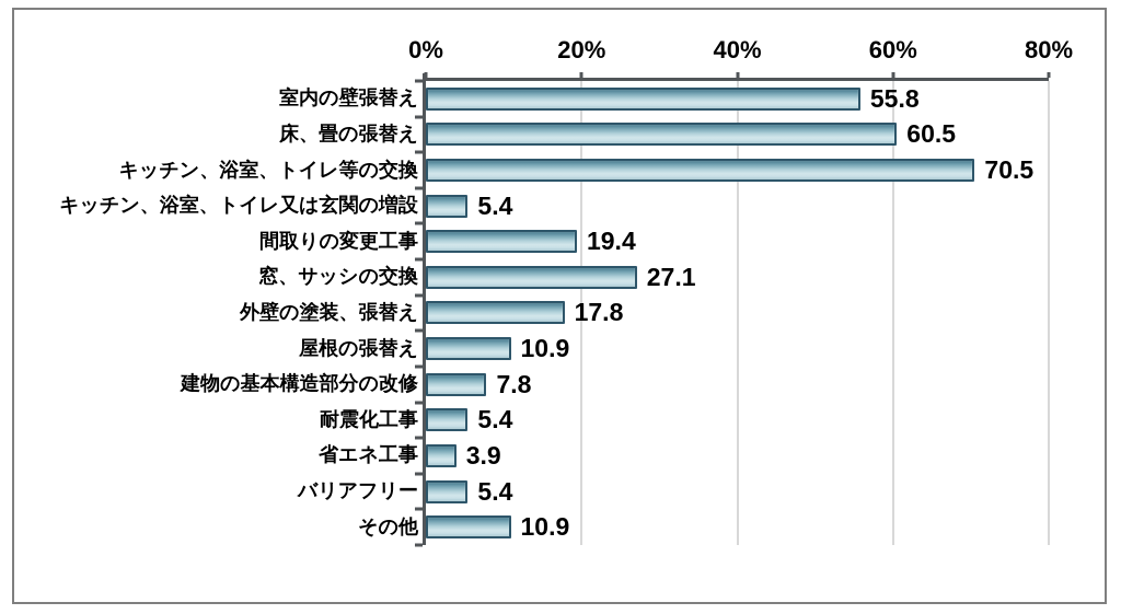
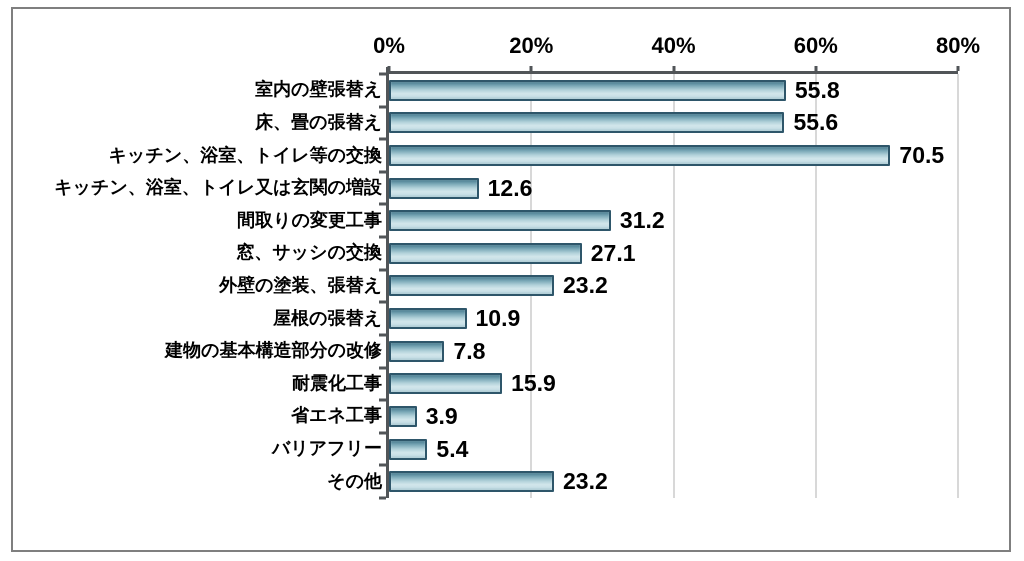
床、畳の張替え: 60.5 -> 55.6
キッチン、浴室、トイレ又は玄関の増設: 5.4 -> 12.6
間取りの変更工事: 19.4 -> 31.2
外壁の塗装、張替え: 17.8 -> 23.2
耐震化工事: 5.4 -> 15.9
その他: 10.9 -> 23.2
